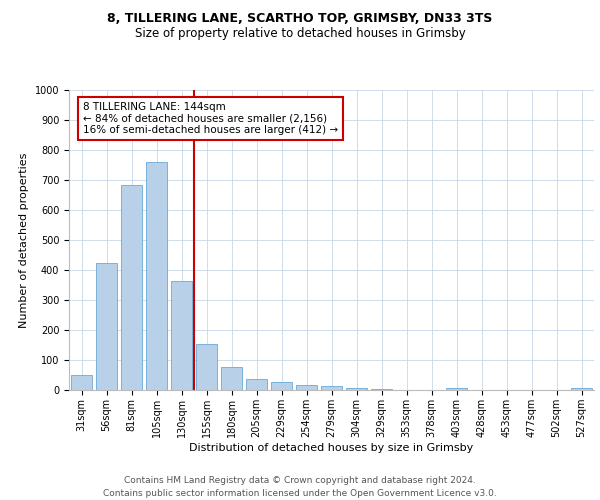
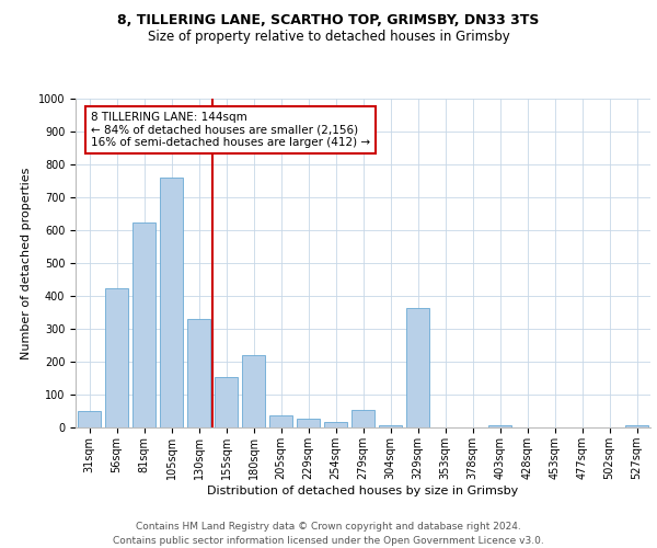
81sqm: 685 -> 625
130sqm: 365 -> 330
180sqm: 77 -> 220
279sqm: 13 -> 55
329sqm: 2 -> 365
